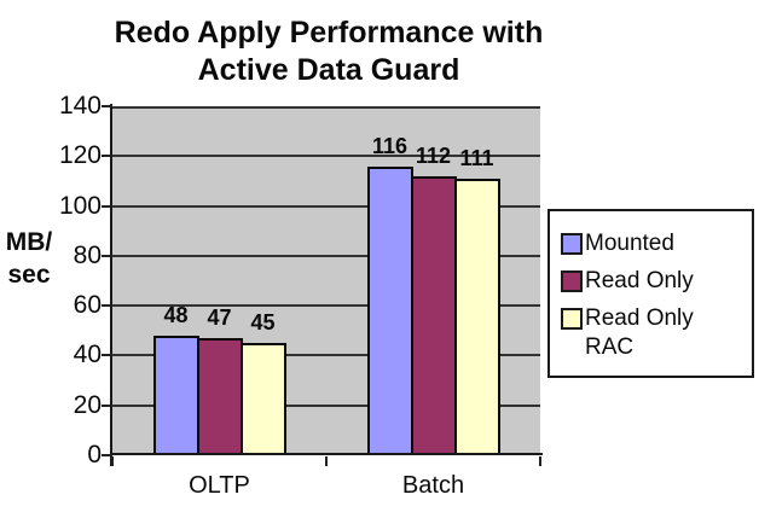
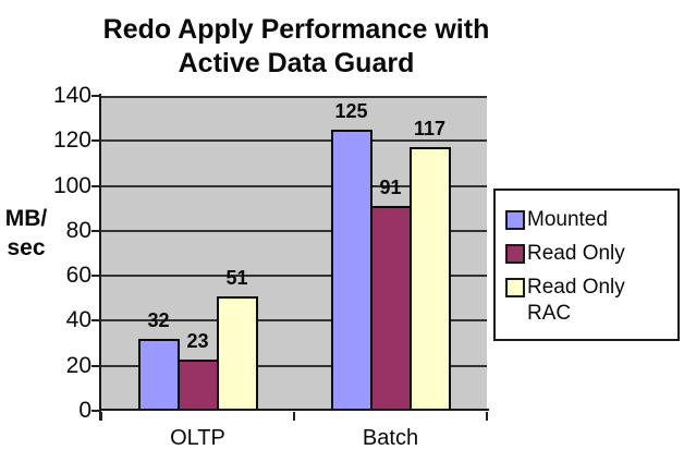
Mounted/OLTP: 48 -> 32
Read Only/OLTP: 47 -> 23
Read Only RAC/OLTP: 45 -> 51
Mounted/Batch: 116 -> 125
Read Only/Batch: 112 -> 91
Read Only RAC/Batch: 111 -> 117
